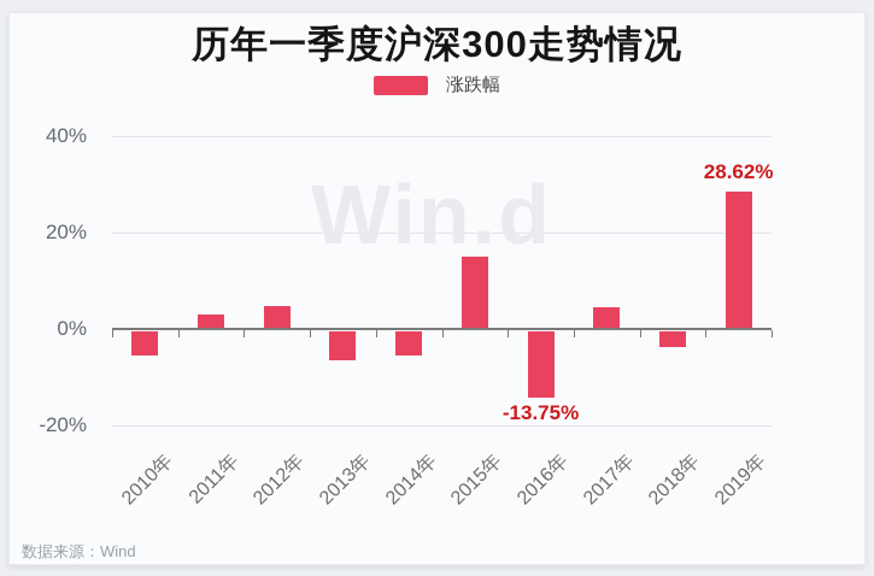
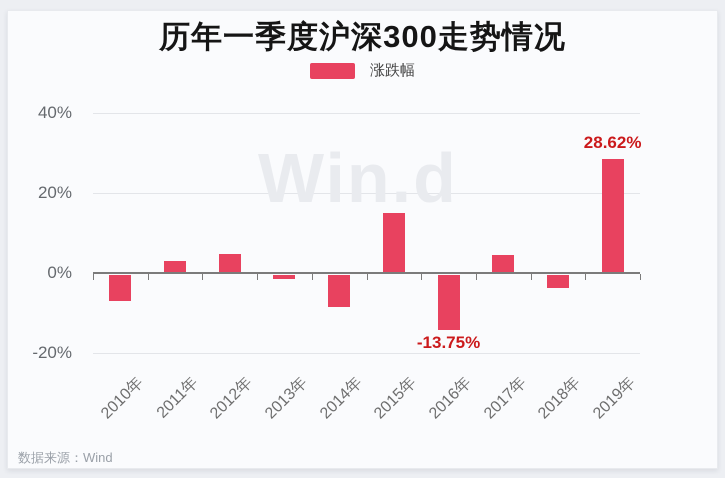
2010年: -5% -> -6%
2013年: -6% -> -1%
2014年: -5% -> -8%
